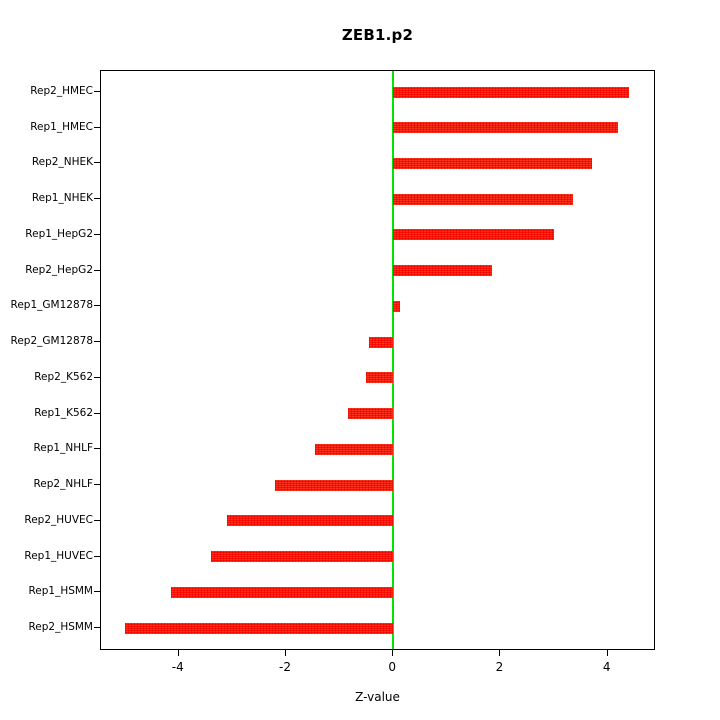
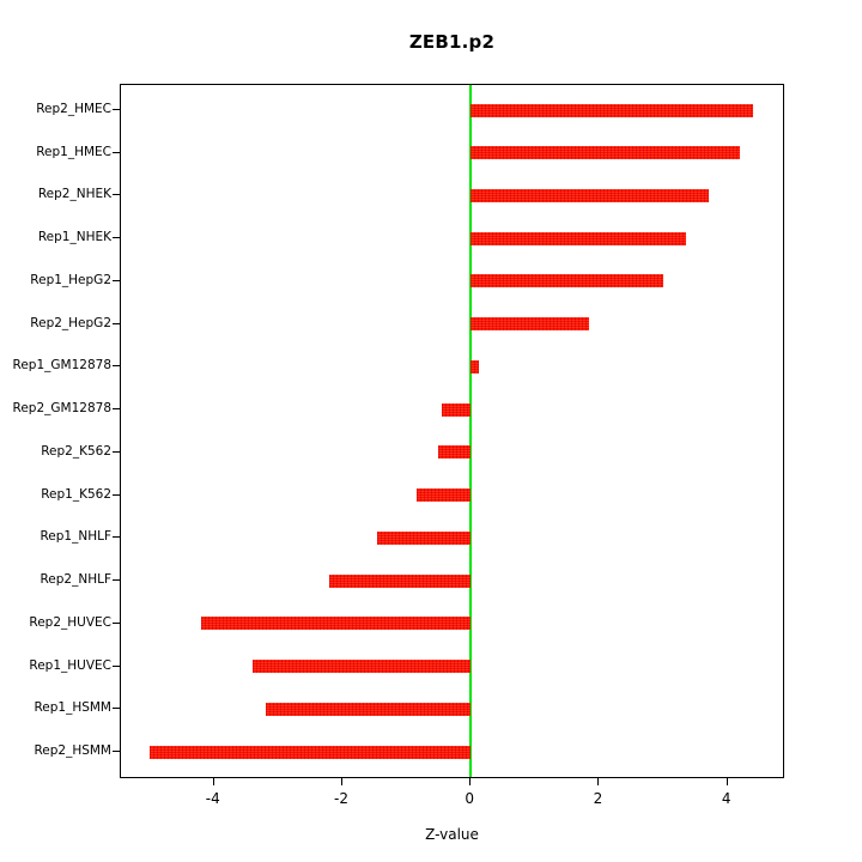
Rep2_HUVEC: -3.1 -> -4.2
Rep1_HSMM: -4.2 -> -3.2
